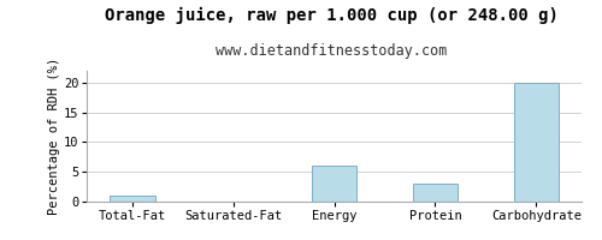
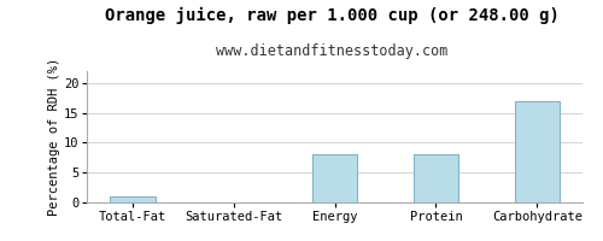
Energy: 6 -> 8
Protein: 3 -> 8
Carbohydrate: 20 -> 17
